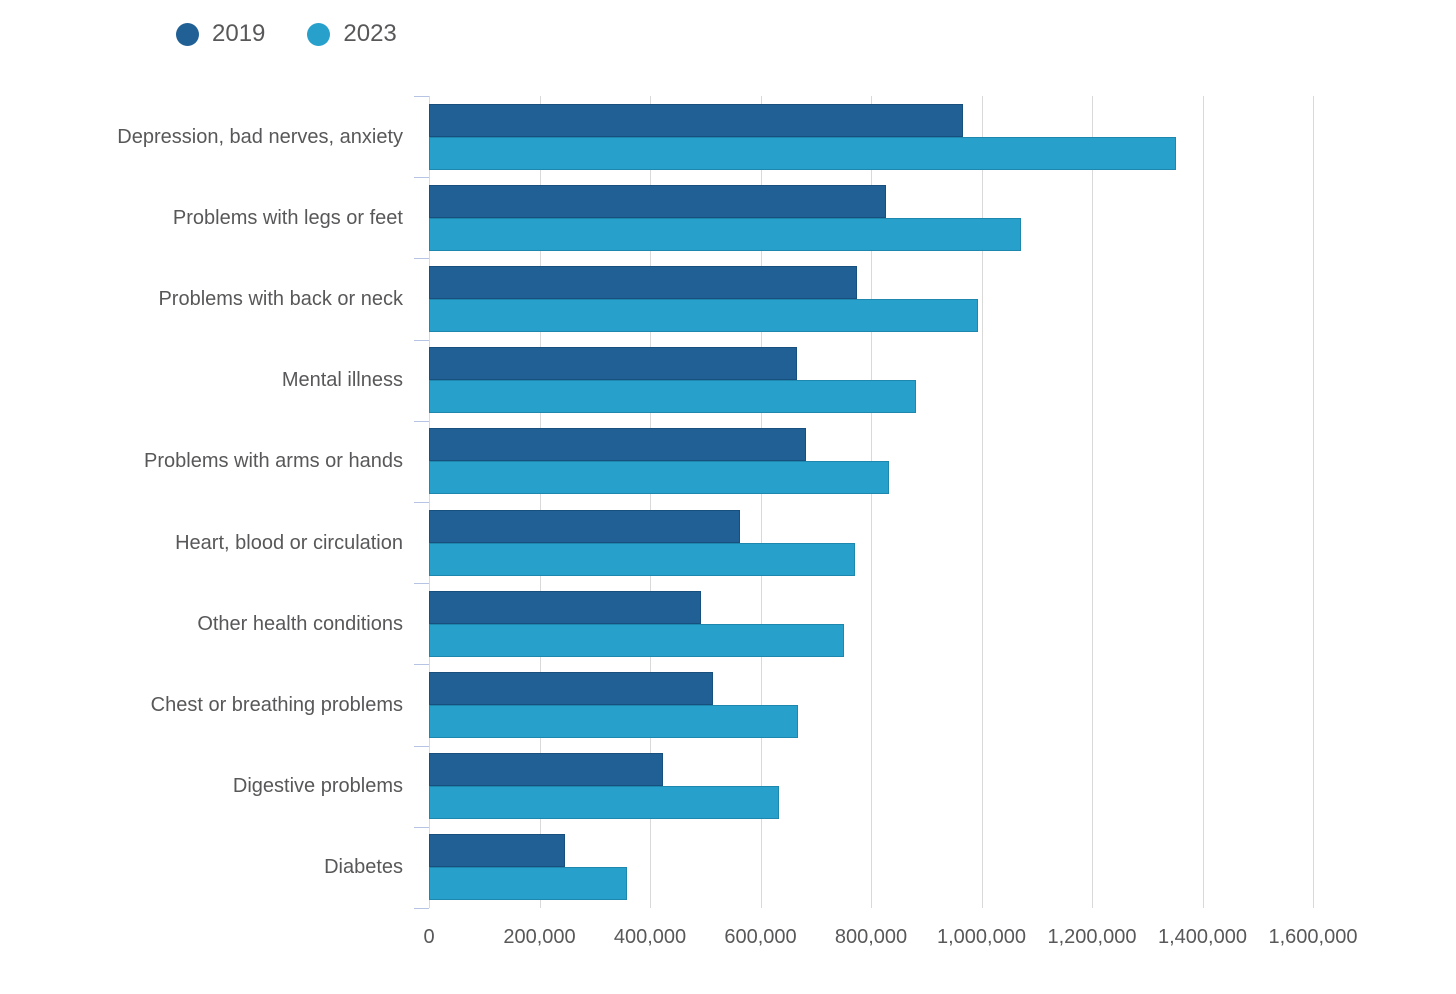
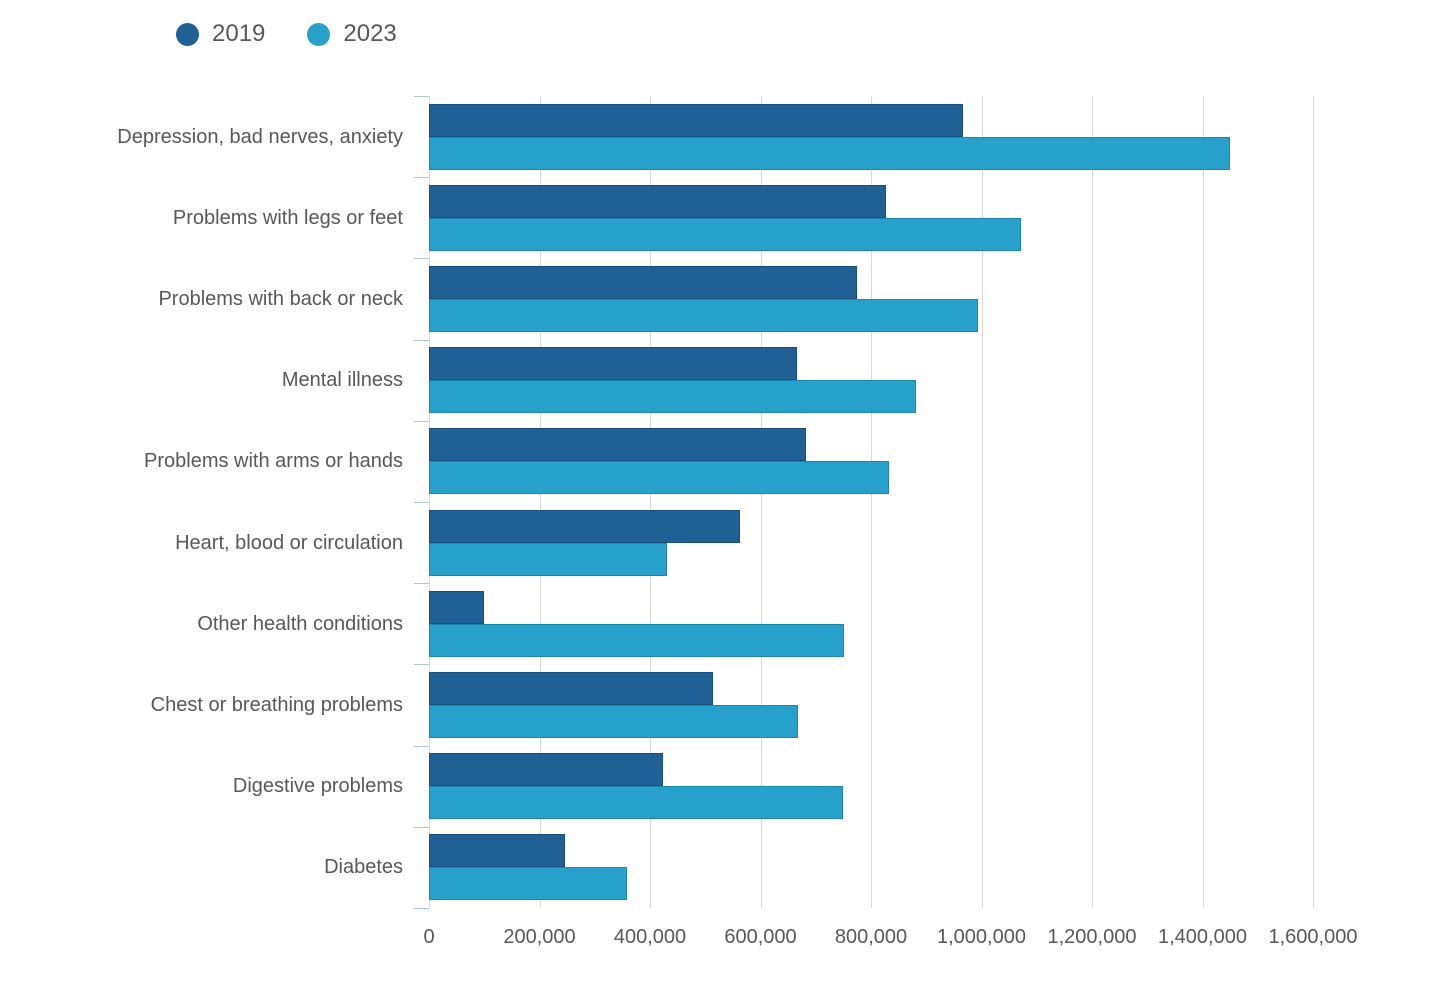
2023/Depression, bad nerves, anxiety: 1350000 -> 1450000
2023/Heart, blood or circulation: 770000 -> 430000
2019/Other health conditions: 490000 -> 100000
2023/Digestive problems: 630000 -> 750000
